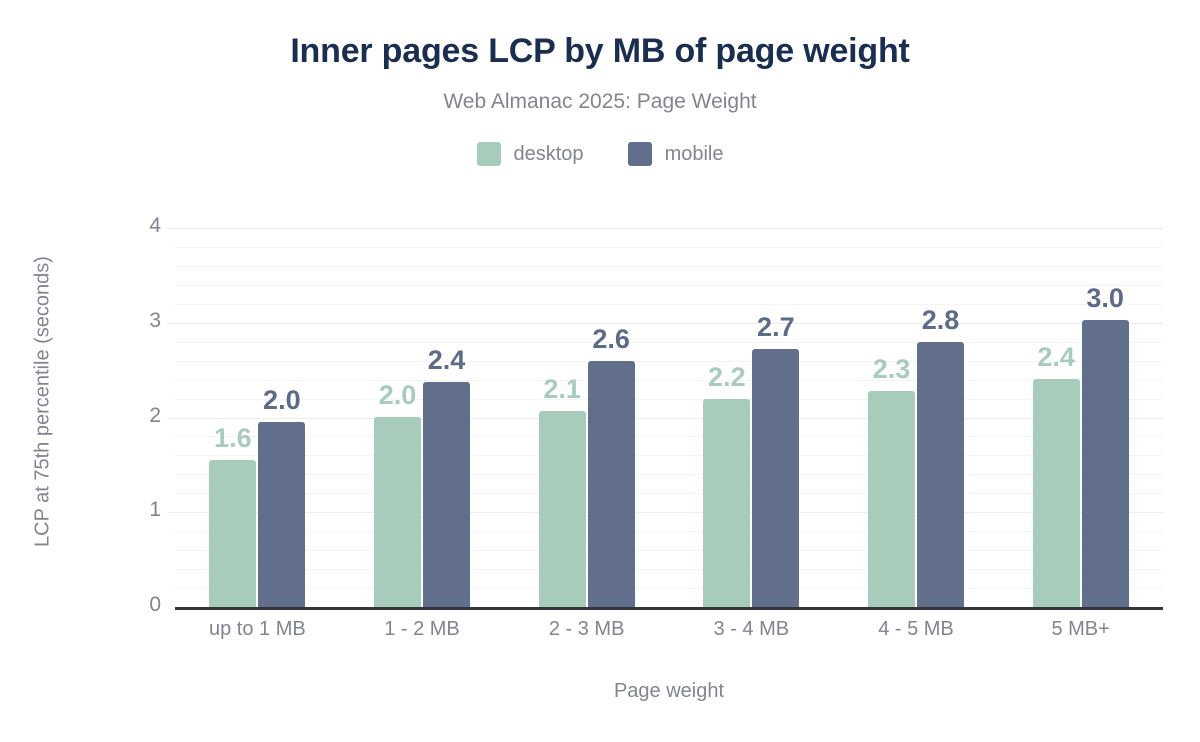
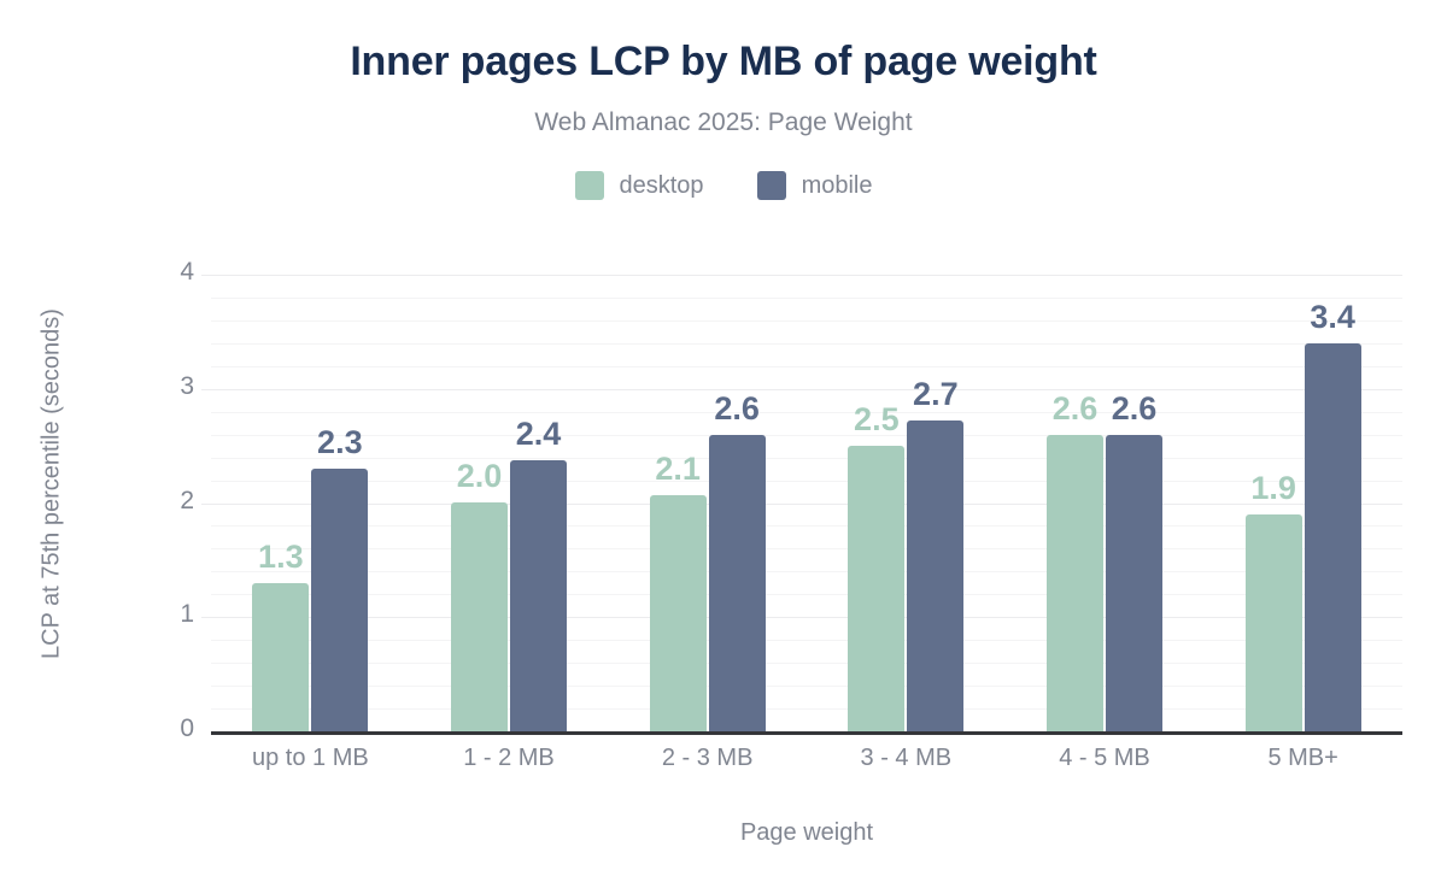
desktop/up to 1 MB: 1.6 -> 1.3
mobile/up to 1 MB: 2.0 -> 2.3
desktop/3 - 4 MB: 2.2 -> 2.5
desktop/4 - 5 MB: 2.3 -> 2.6
mobile/4 - 5 MB: 2.8 -> 2.6
desktop/5 MB+: 2.4 -> 1.9
mobile/5 MB+: 3.0 -> 3.4
